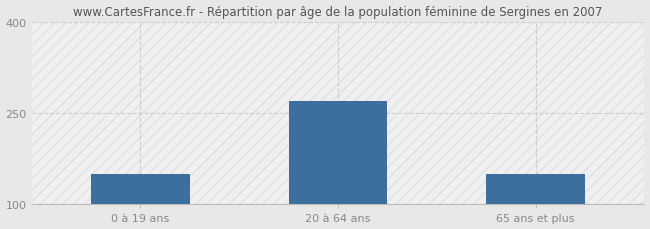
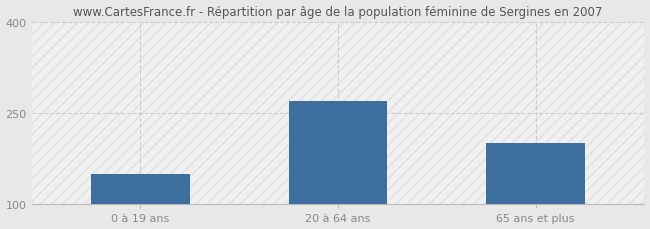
65 ans et plus: 150 -> 200
